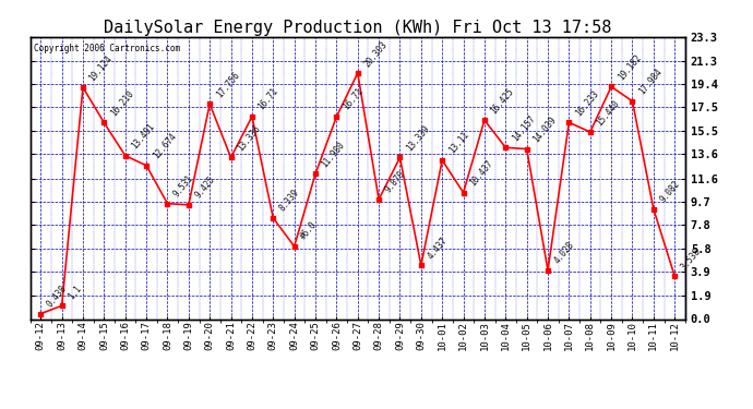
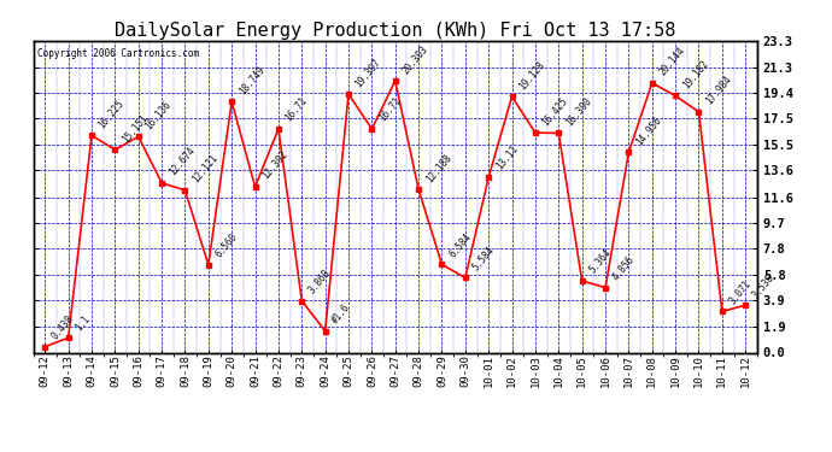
09-14: 19.124 -> 16.225
09-15: 16.210 -> 15.151
09-16: 13.491 -> 16.136
09-18: 9.531 -> 12.121
09-19: 9.425 -> 6.560
09-20: 17.756 -> 18.749
09-21: 13.336 -> 12.392
09-23: 8.339 -> 3.868
09-24: #6.0 -> #1.6
09-25: 11.980 -> 19.307
09-28: 9.870 -> 12.188
09-29: 13.339 -> 6.584
09-30: 4.437 -> 5.584
10-02: 10.437 -> 19.128
10-04: 14.157 -> 16.390
10-05: 14.039 -> 5.364
10-06: 4.028 -> 4.856
10-07: 16.233 -> 14.956
10-08: 15.440 -> 20.144
10-11: 9.082 -> 3.071
